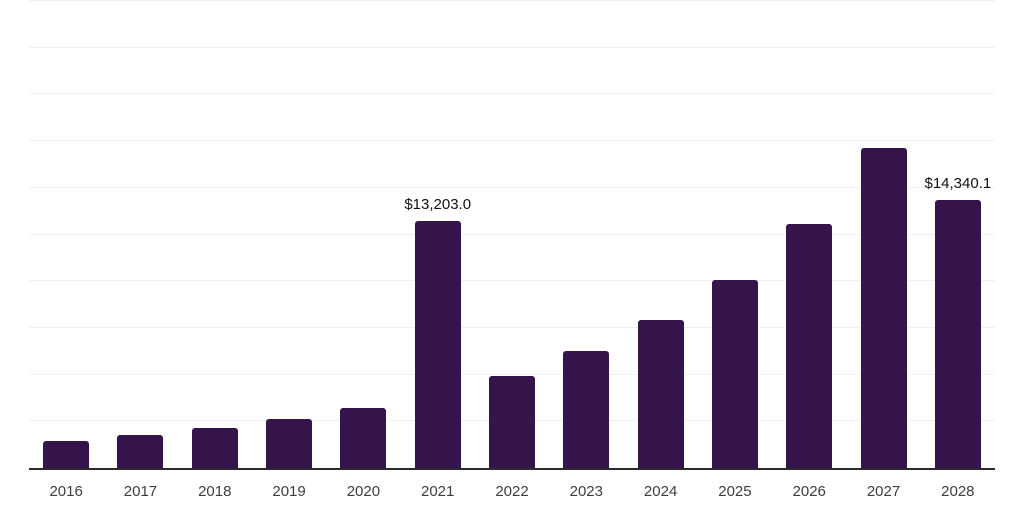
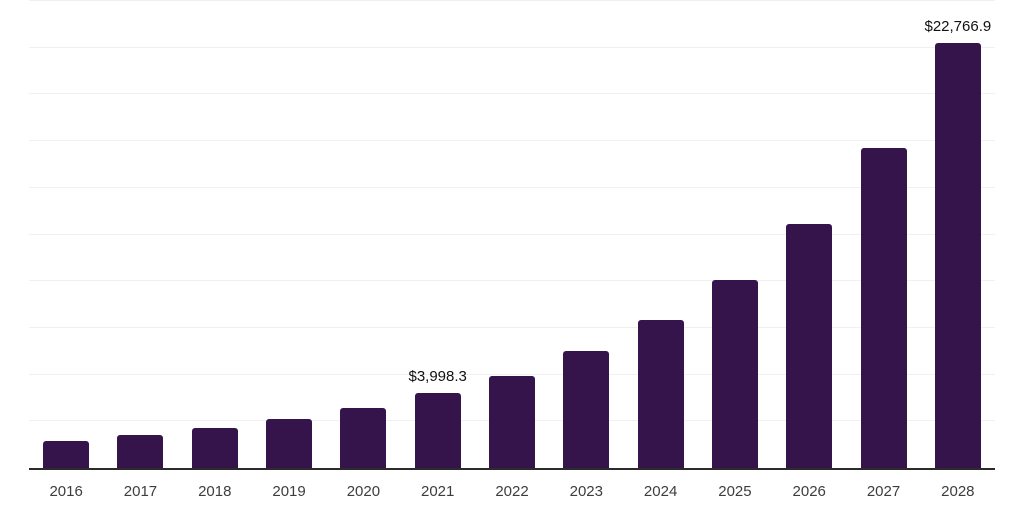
2021: $13,203.0 -> $3,998.3
2028: $14,340.1 -> $22,766.9
